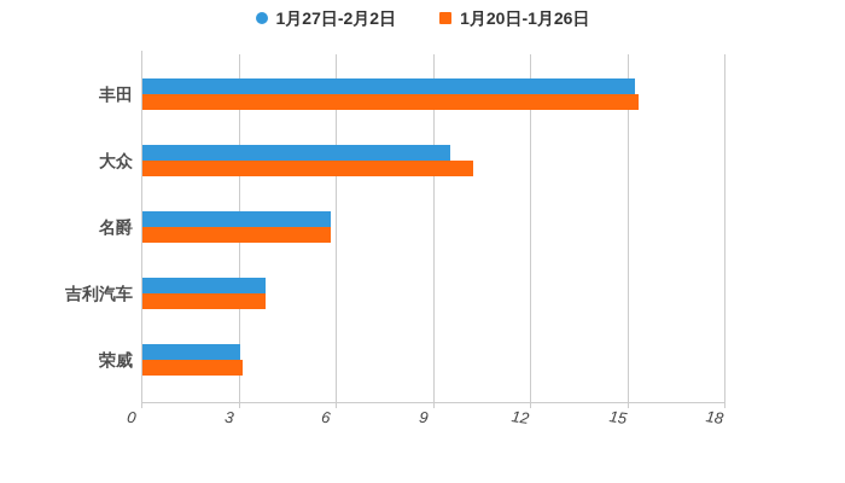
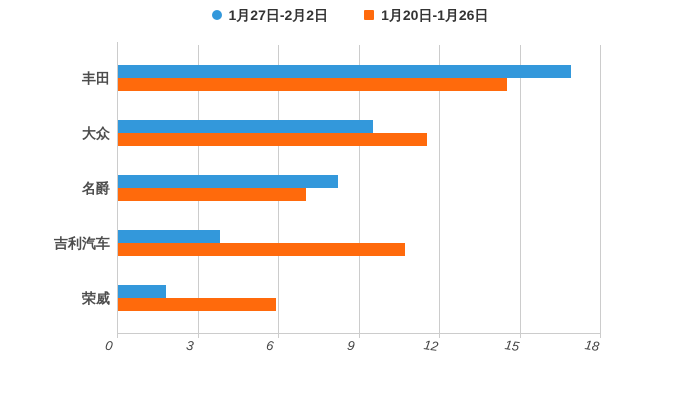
1月27日-2月2日/丰田: 15.2 -> 16.9
1月20日-1月26日/丰田: 15.3 -> 14.5
1月20日-1月26日/大众: 10.2 -> 11.5
1月27日-2月2日/名爵: 5.8 -> 8.2
1月20日-1月26日/名爵: 5.8 -> 7.0
1月20日-1月26日/吉利汽车: 3.8 -> 10.7
1月27日-2月2日/荣威: 3.0 -> 1.8
1月20日-1月26日/荣威: 3.1 -> 5.9
